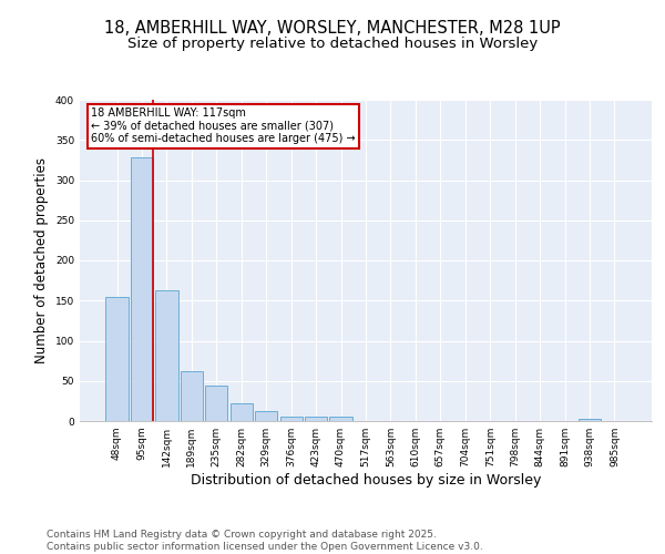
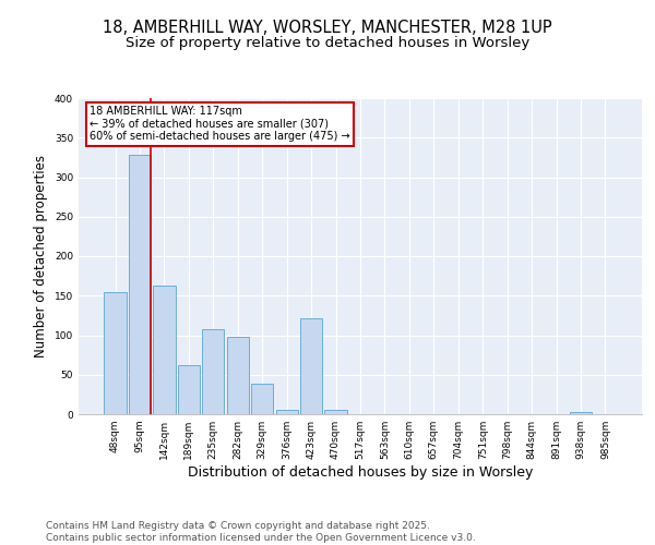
235sqm: 44 -> 108
282sqm: 22 -> 98
329sqm: 12 -> 38
423sqm: 5 -> 122
